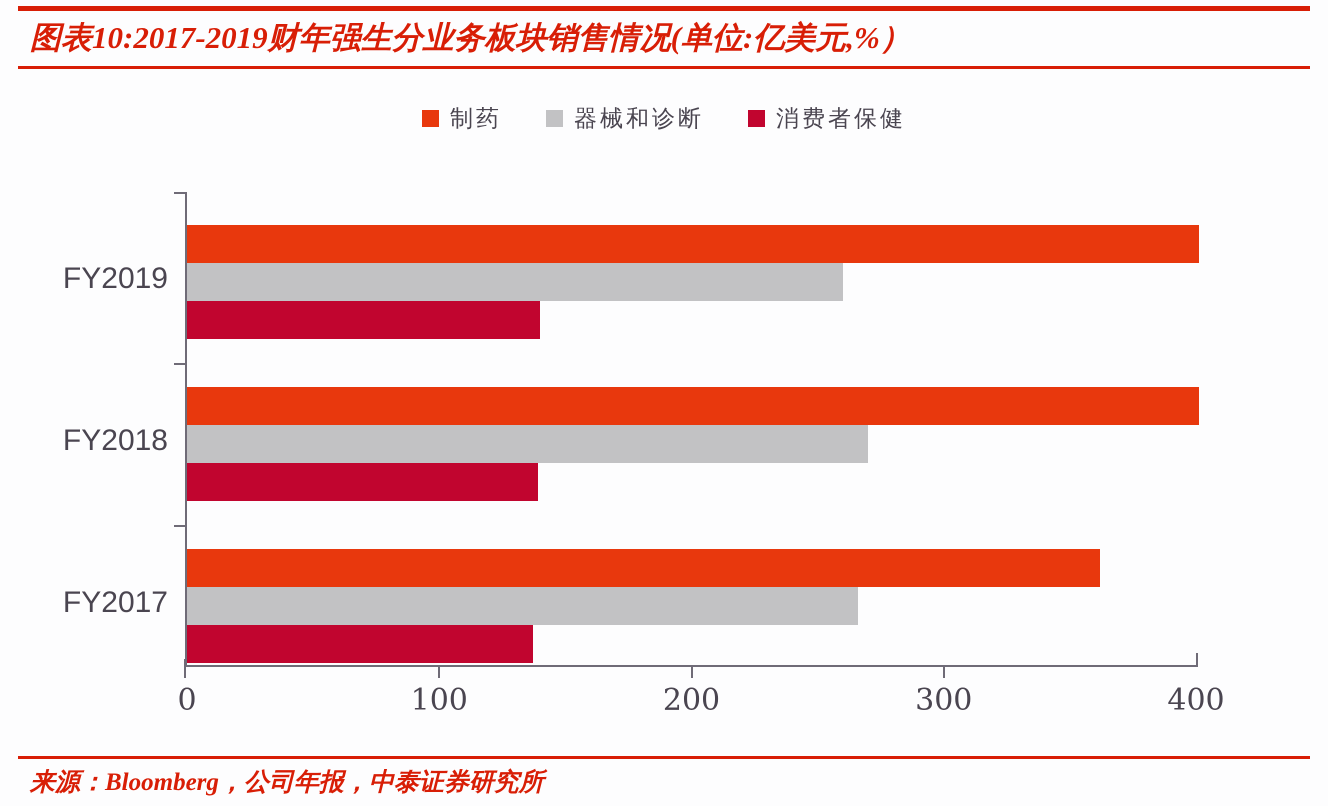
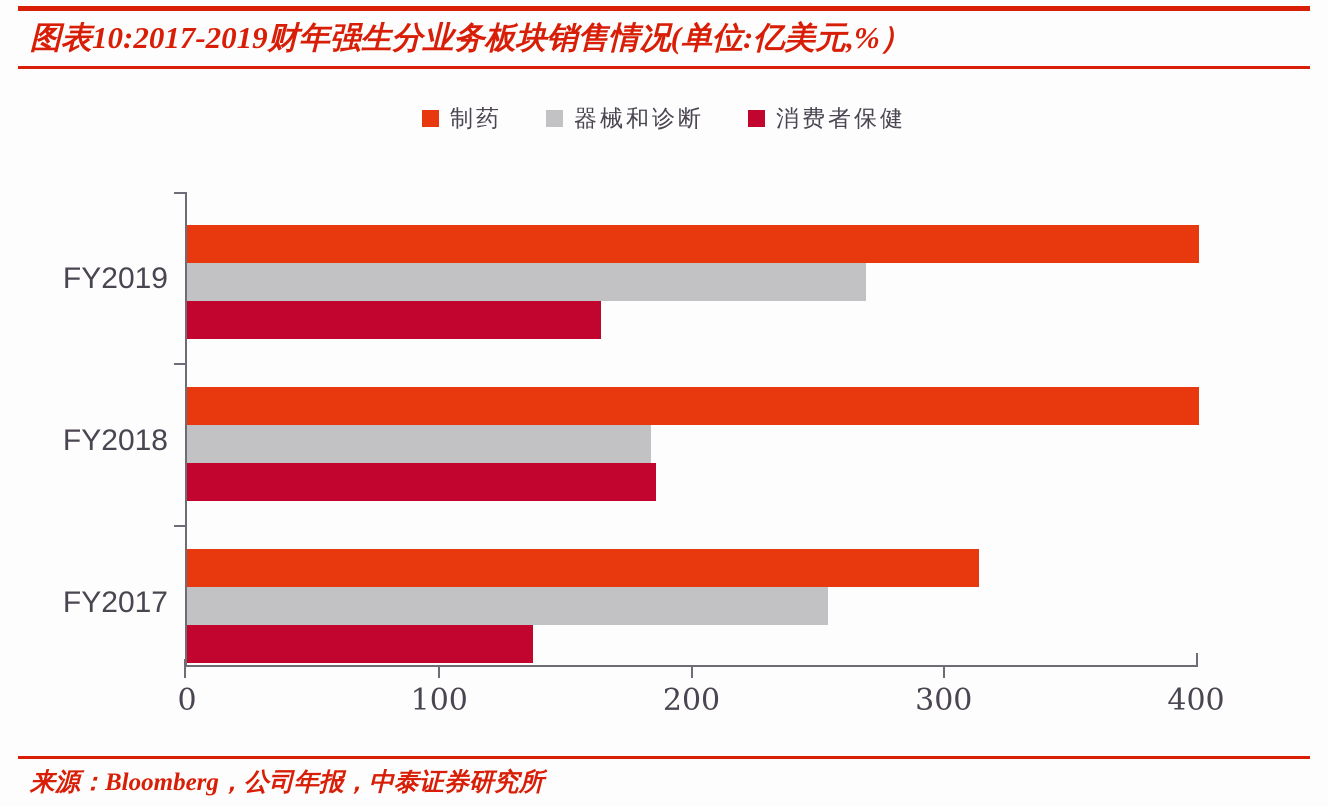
器械和诊断/FY2019: 260 -> 269
消费者保健/FY2019: 140 -> 164
器械和诊断/FY2018: 270 -> 184
消费者保健/FY2018: 139 -> 186
制药/FY2017: 362 -> 314
器械和诊断/FY2017: 266 -> 254
